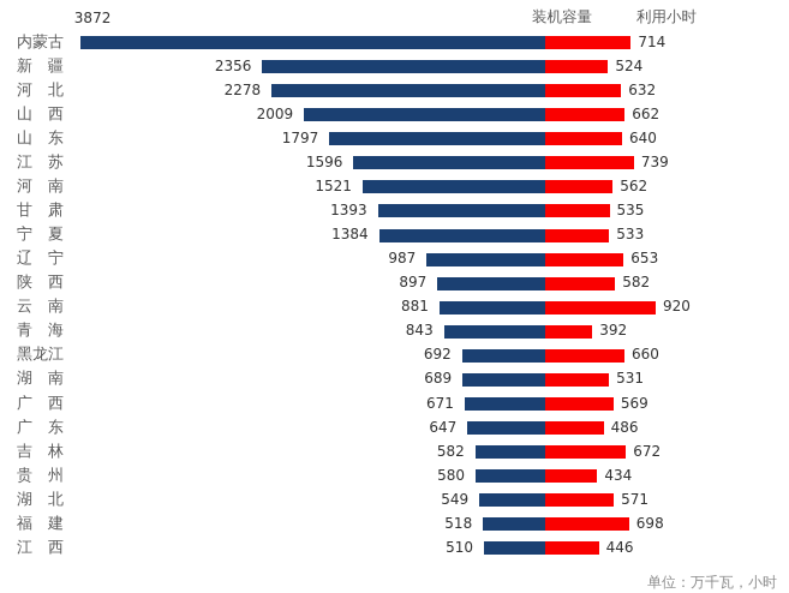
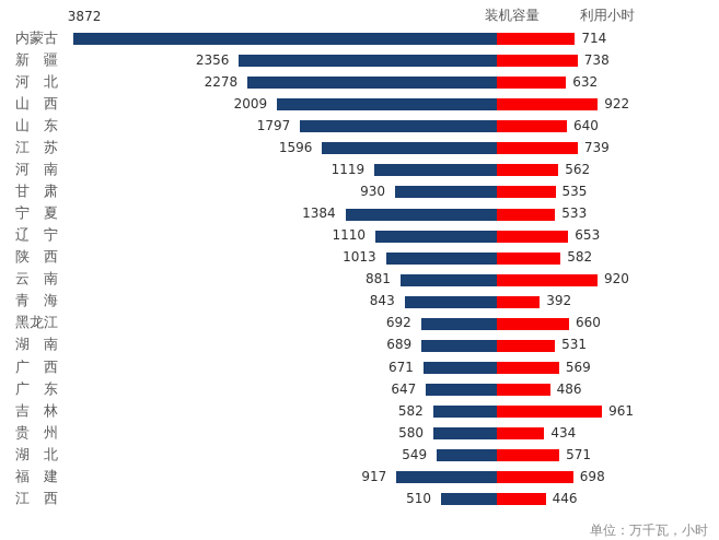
利用小时/新 疆: 524 -> 738
利用小时/山 西: 662 -> 922
装机容量/河 南: 1521 -> 1119
装机容量/甘 肃: 1393 -> 930
装机容量/辽 宁: 987 -> 1110
装机容量/陕 西: 897 -> 1013
利用小时/吉 林: 672 -> 961
装机容量/福 建: 518 -> 917
